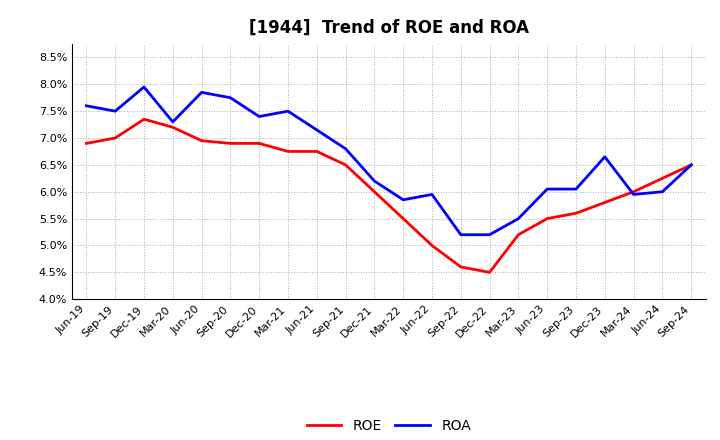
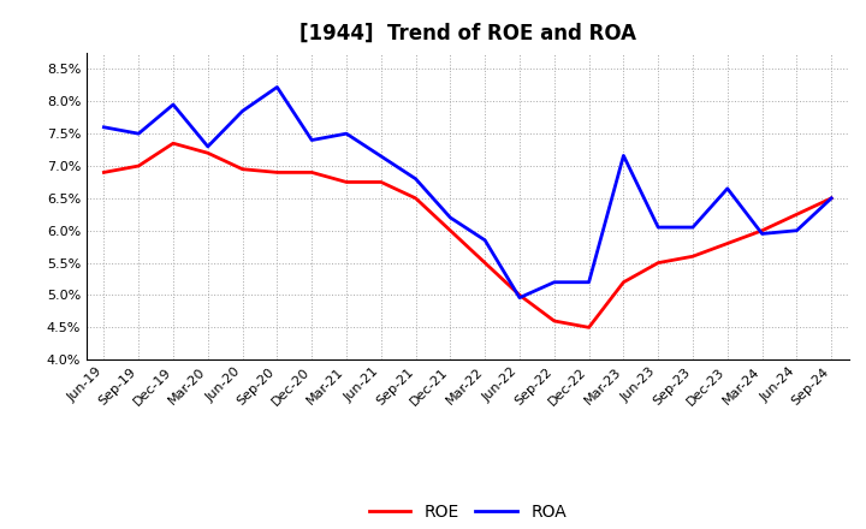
ROA/Sep-20: 7.75% -> 8.22%
ROA/Jun-22: 5.95% -> 4.96%
ROA/Mar-23: 5.50% -> 7.16%
